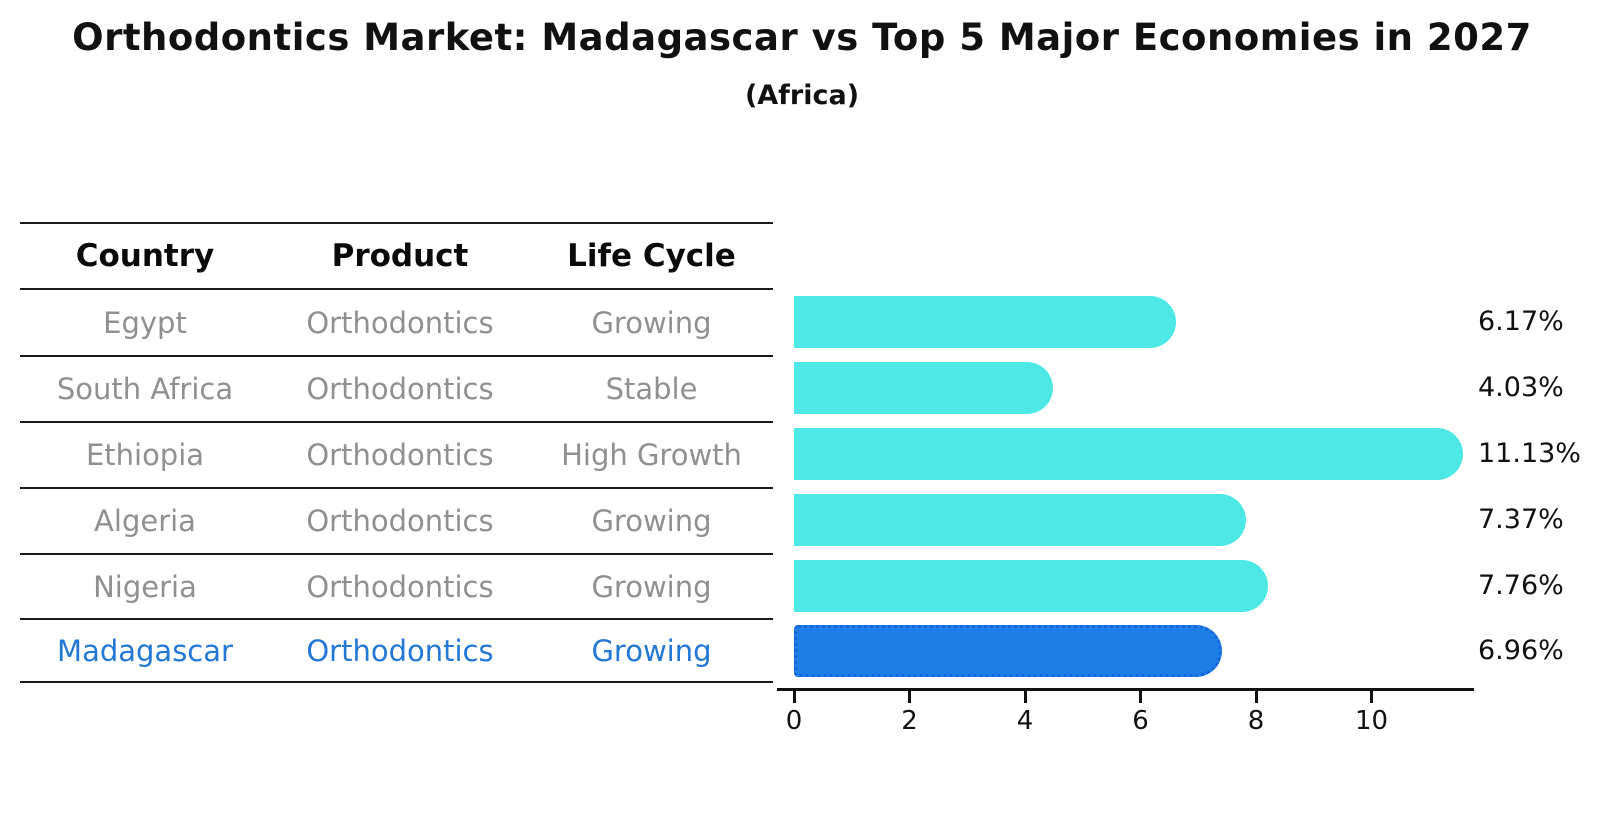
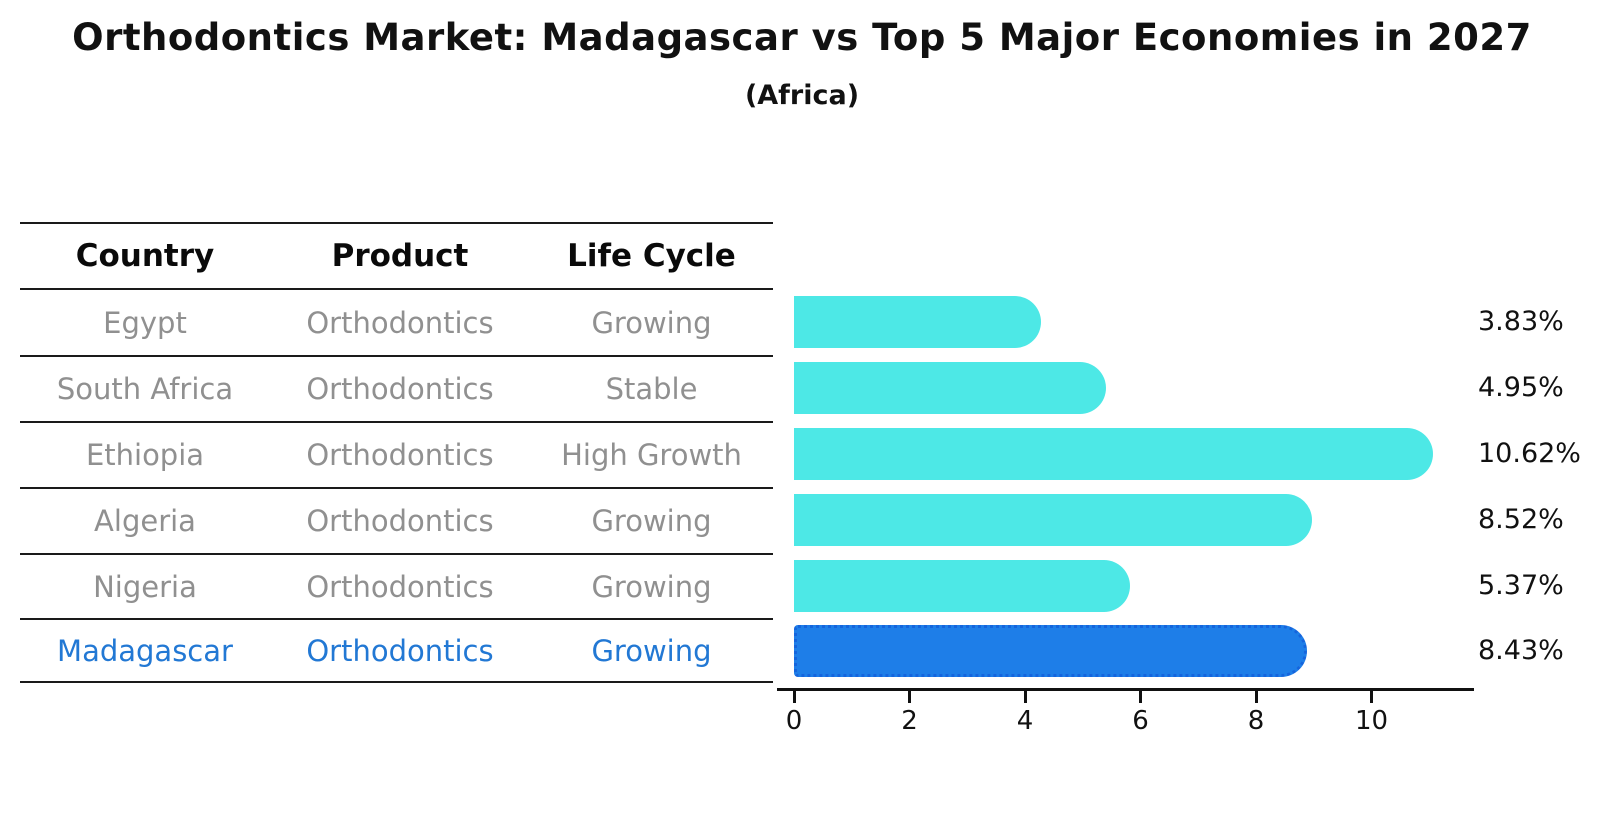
Egypt: 6.17% -> 3.83%
South Africa: 4.03% -> 4.95%
Ethiopia: 11.13% -> 10.62%
Algeria: 7.37% -> 8.52%
Nigeria: 7.76% -> 5.37%
Madagascar: 6.96% -> 8.43%
